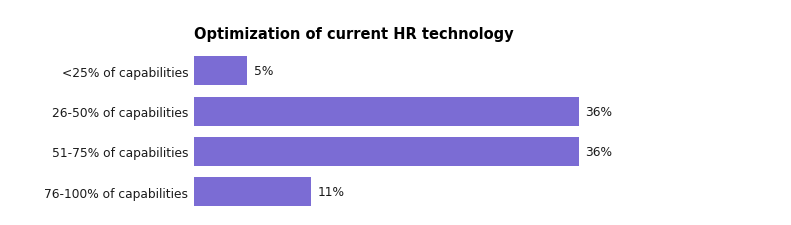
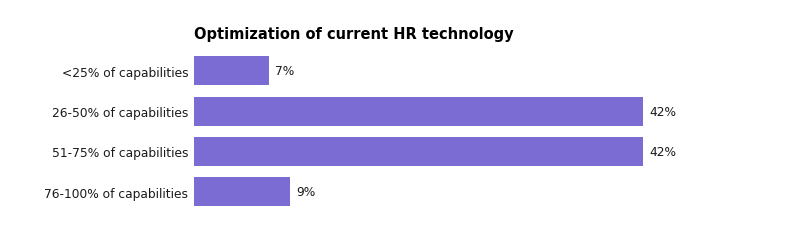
<25% of capabilities: 5% -> 7%
26-50% of capabilities: 36% -> 42%
51-75% of capabilities: 36% -> 42%
76-100% of capabilities: 11% -> 9%
